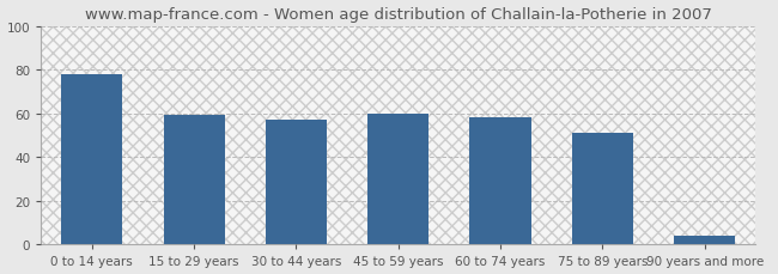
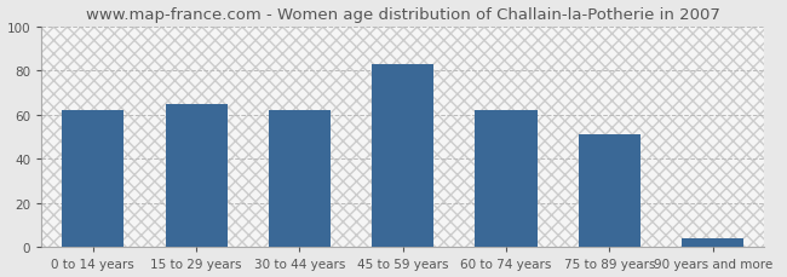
0 to 14 years: 78 -> 62
15 to 29 years: 59 -> 65
30 to 44 years: 57 -> 62
45 to 59 years: 60 -> 83
60 to 74 years: 58 -> 62
